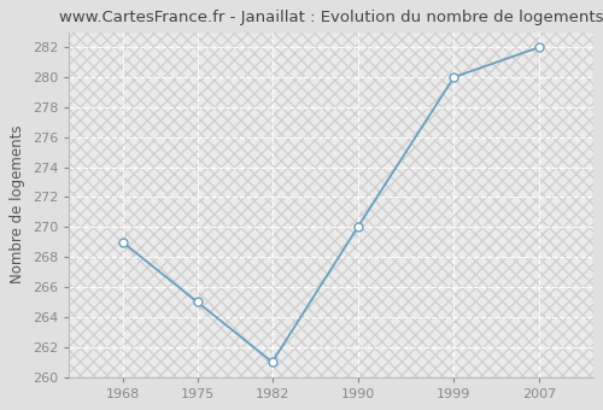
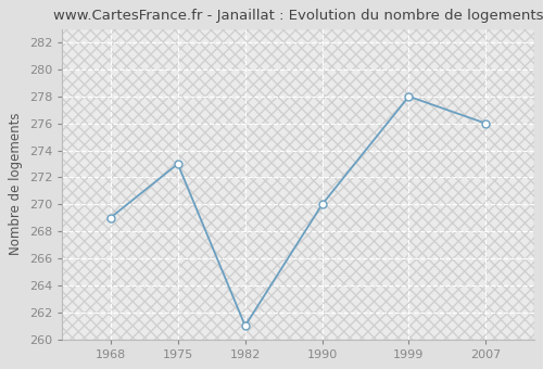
1975: 265 -> 273
1999: 280 -> 278
2007: 282 -> 276
